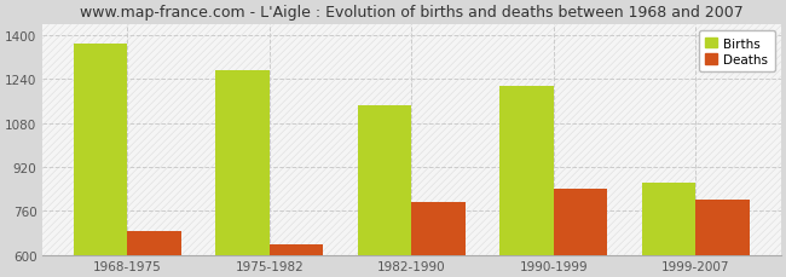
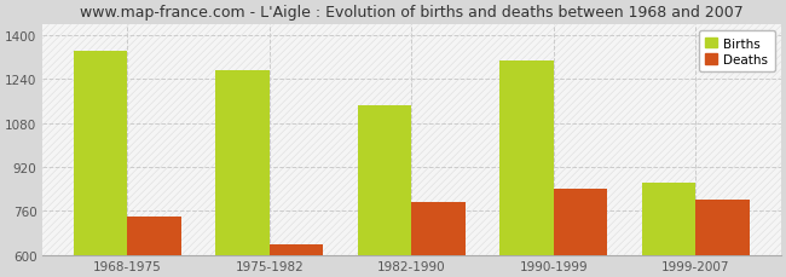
Births/1968-1975: 1370 -> 1345
Deaths/1968-1975: 685 -> 740
Births/1990-1999: 1215 -> 1310
